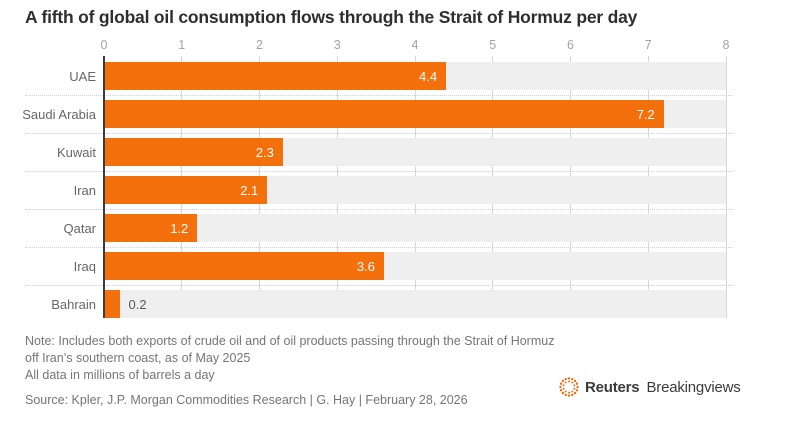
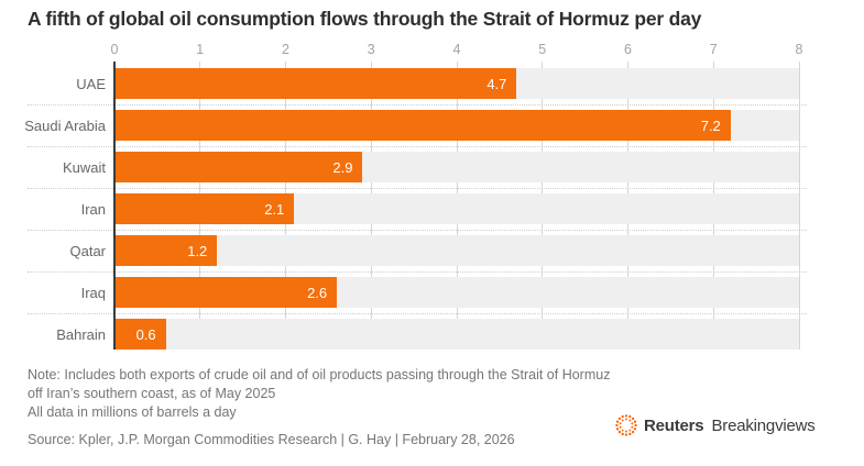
UAE: 4.4 -> 4.7
Kuwait: 2.3 -> 2.9
Iraq: 3.6 -> 2.6
Bahrain: 0.2 -> 0.6
